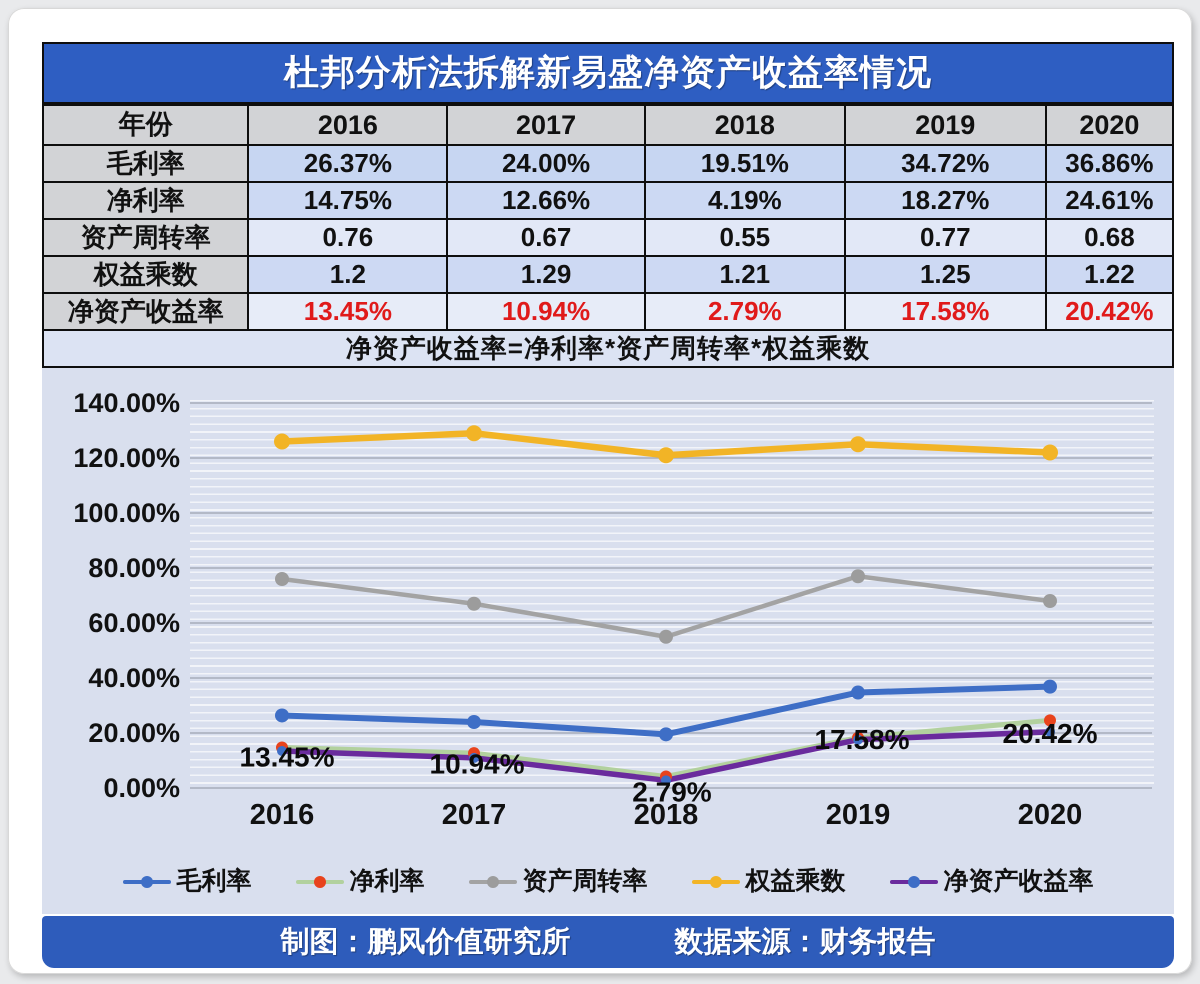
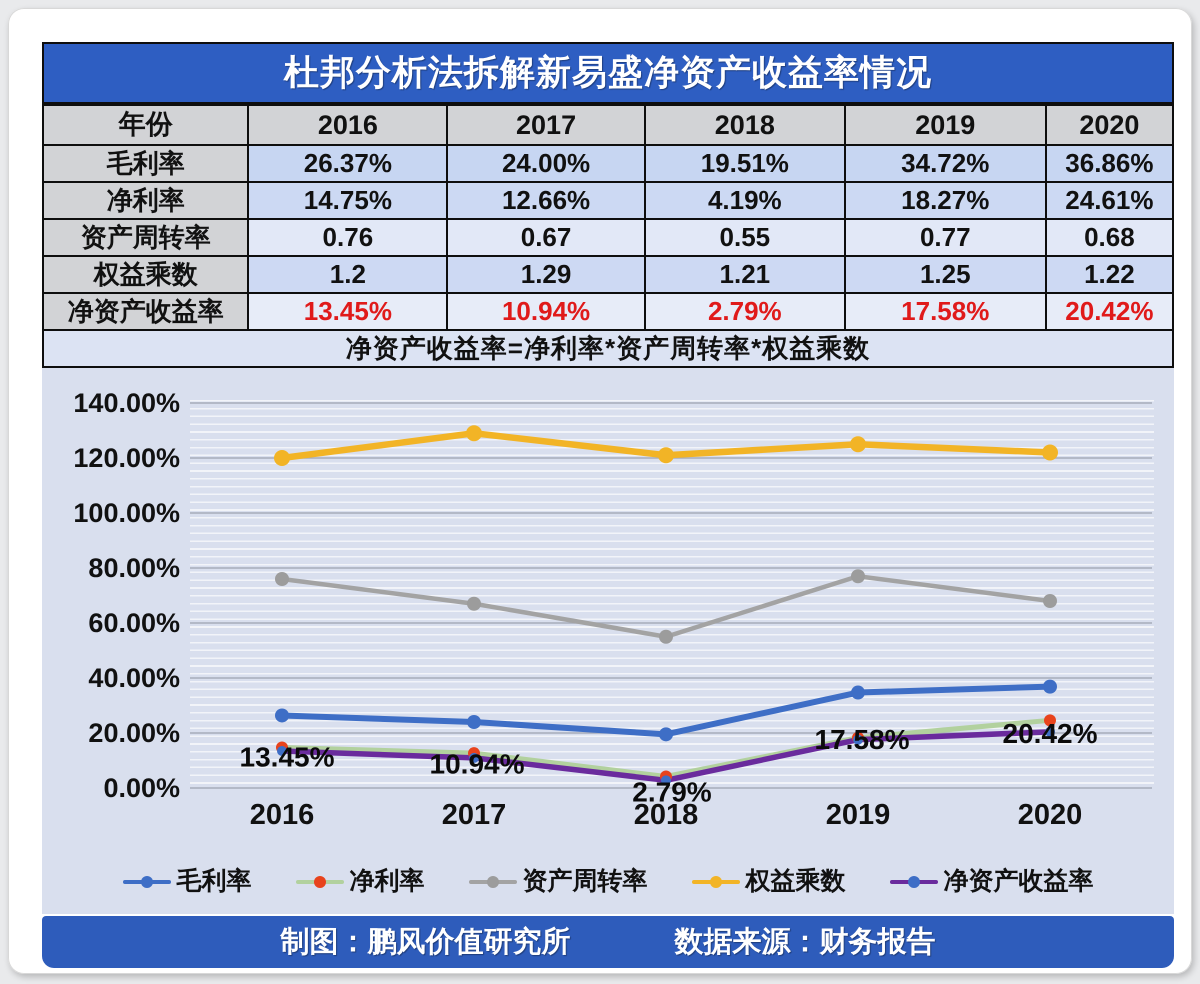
权益乘数/2016: 126% -> 120%
